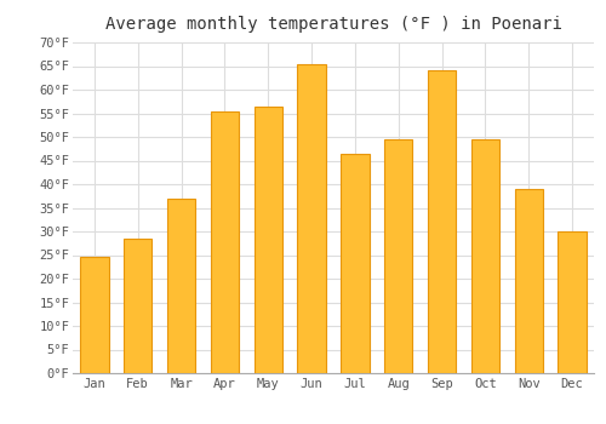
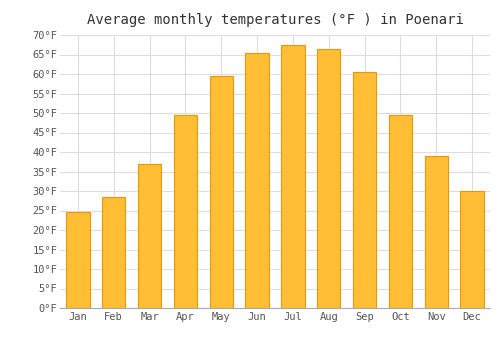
Apr: 55.5°F -> 49.5°F
May: 56.5°F -> 59.5°F
Jul: 46.5°F -> 67.5°F
Aug: 49.5°F -> 66.5°F
Sep: 64.0°F -> 60.5°F
